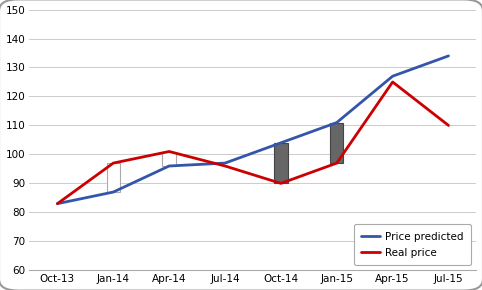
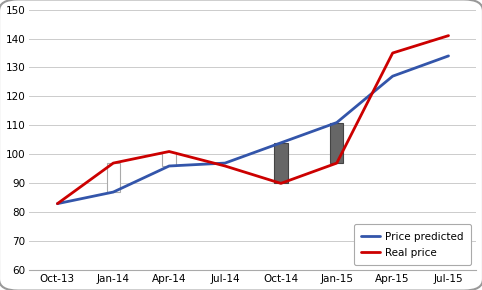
Real price/Apr-15: 125 -> 135
Real price/Jul-15: 110 -> 141
